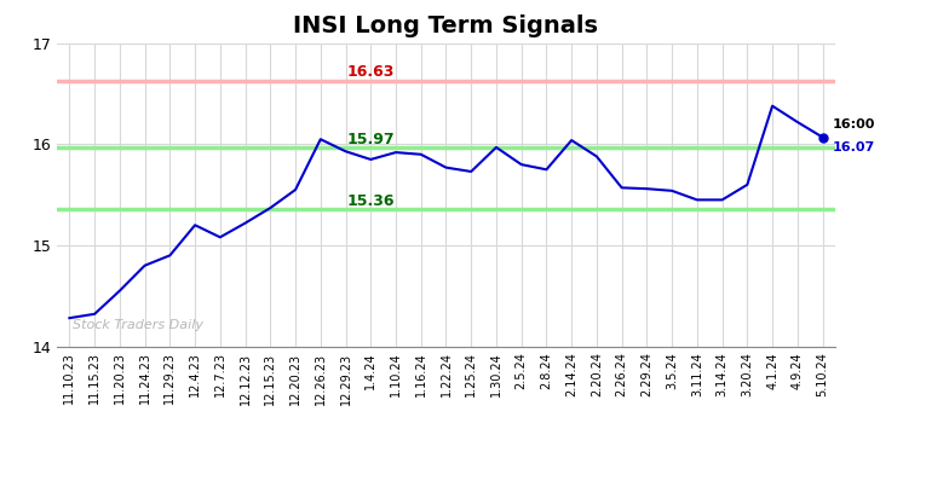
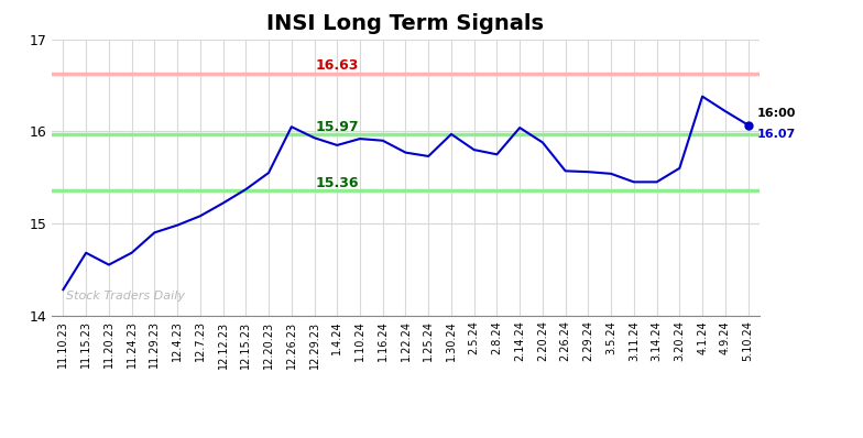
11.15.23: 14.32 -> 14.68
11.24.23: 14.80 -> 14.68
12.4.23: 15.20 -> 14.98
